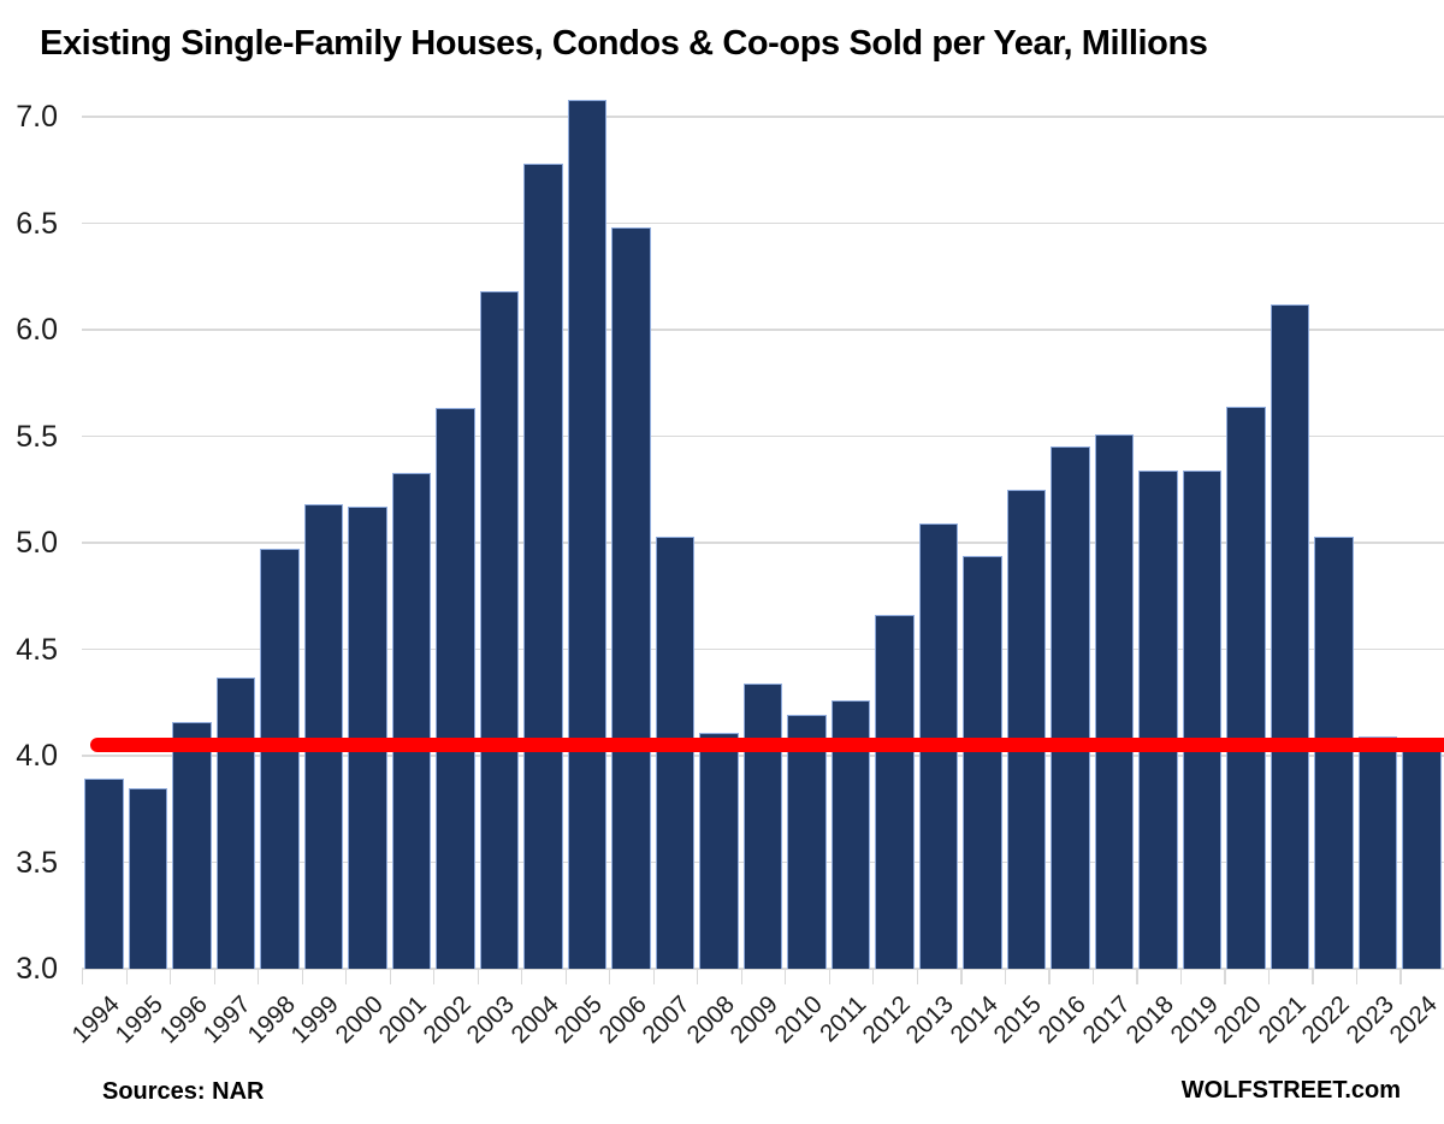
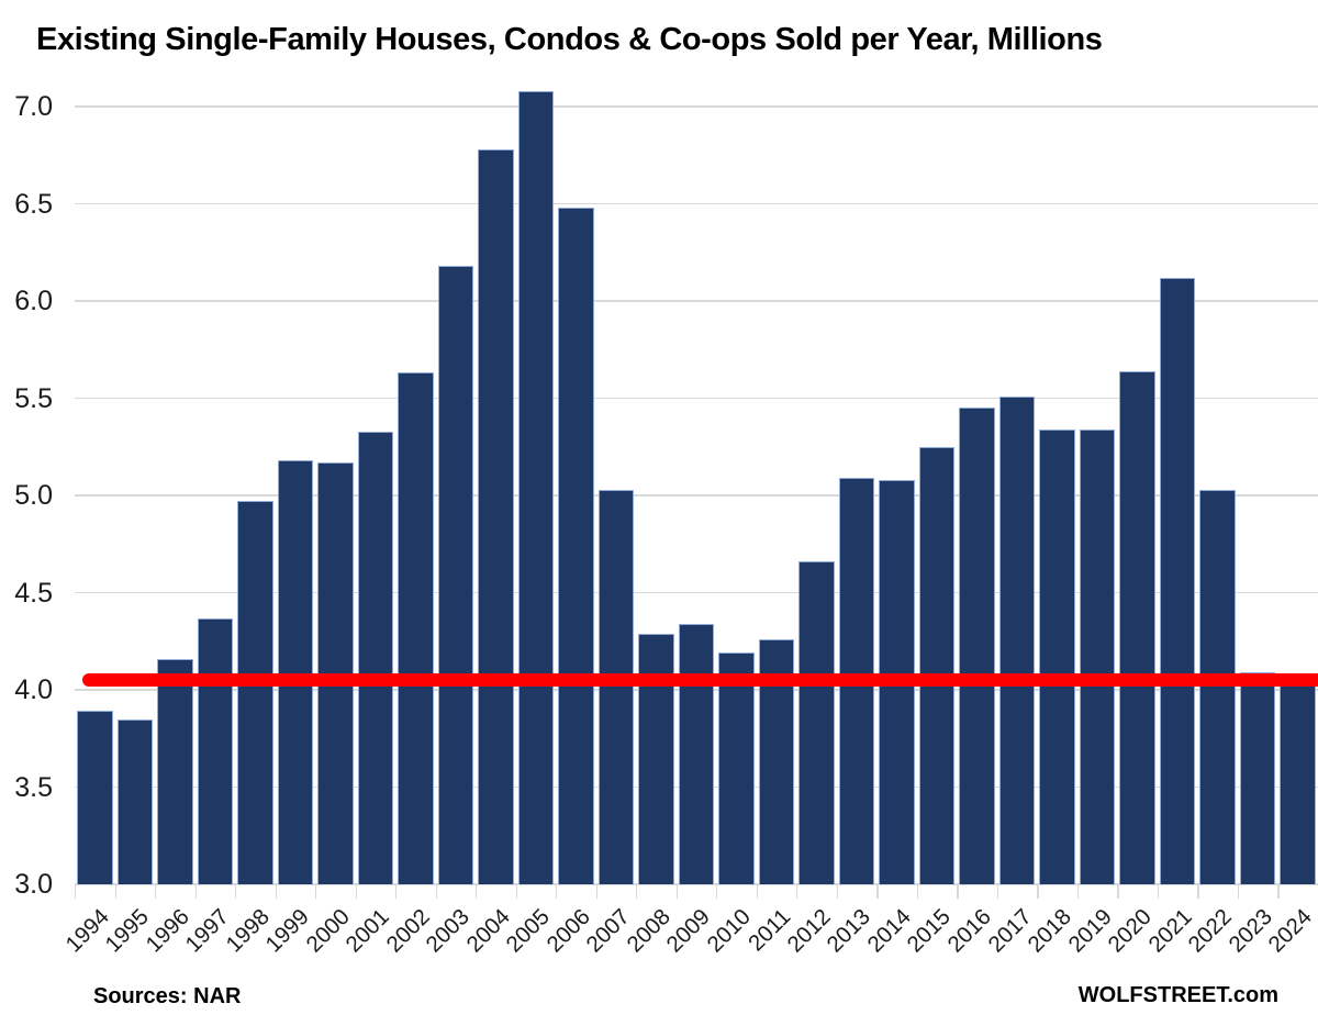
2008: 4.11 -> 4.29
2014: 4.94 -> 5.08
